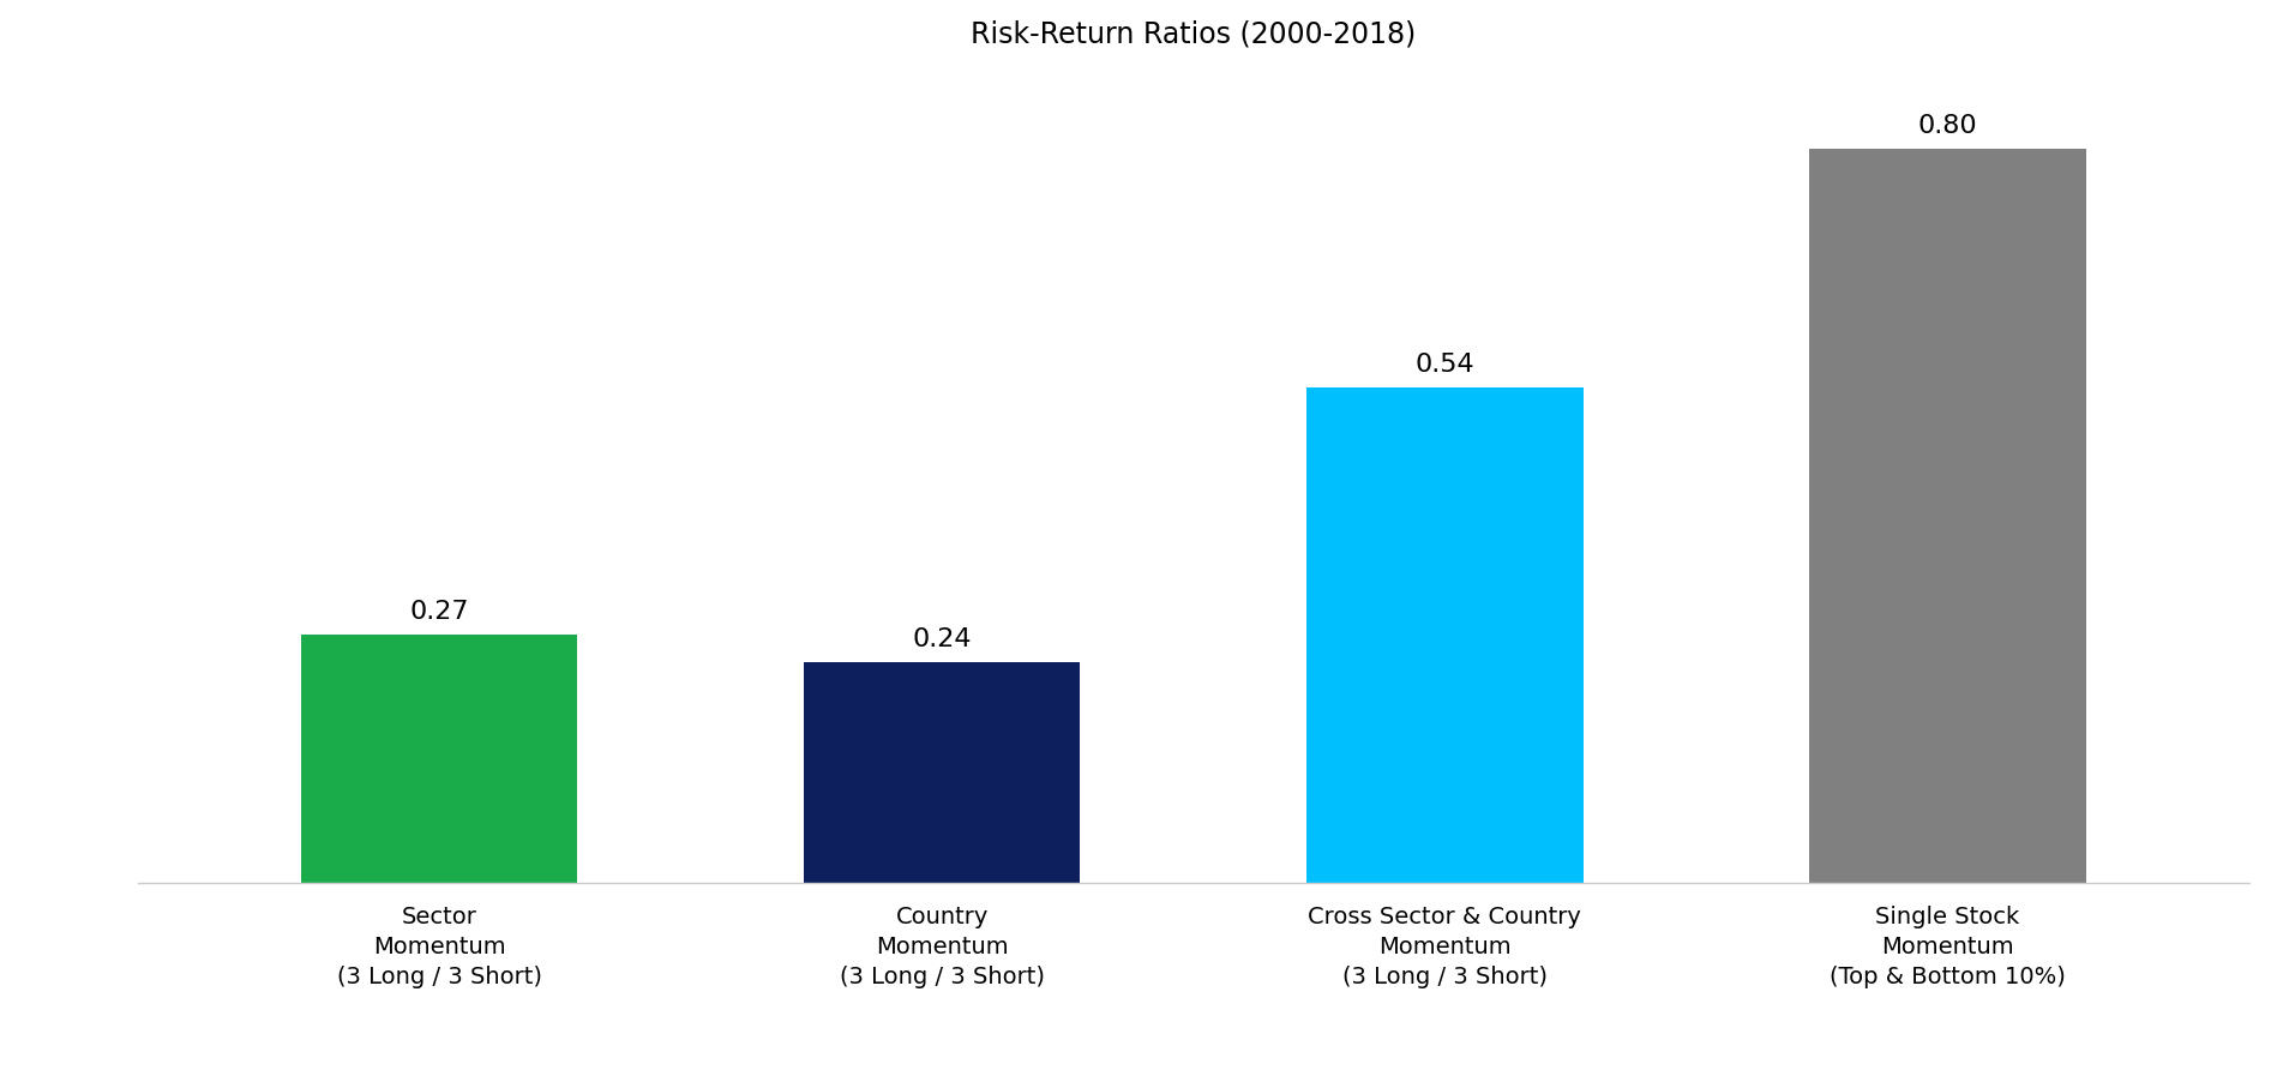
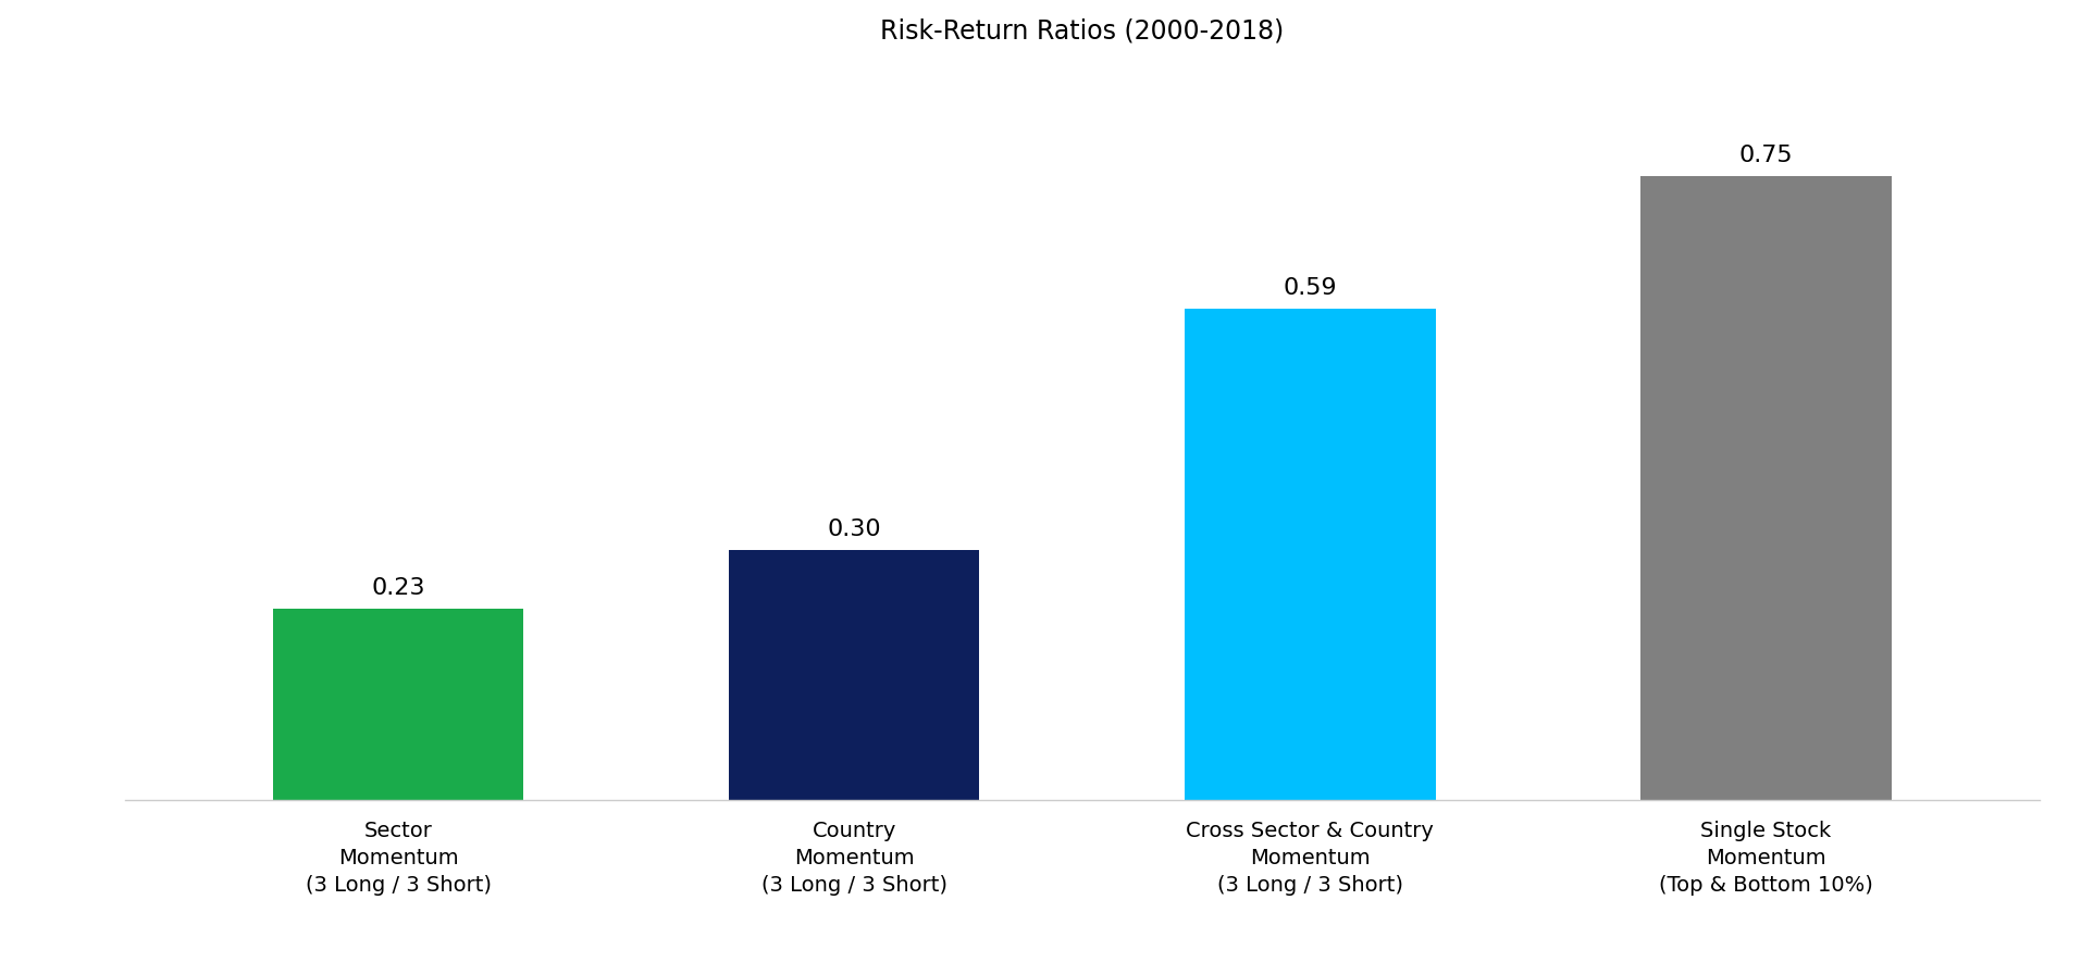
Sector Momentum (3 Long / 3 Short): 0.27 -> 0.23
Country Momentum (3 Long / 3 Short): 0.24 -> 0.30
Cross Sector & Country Momentum (3 Long / 3 Short): 0.54 -> 0.59
Single Stock Momentum (Top & Bottom 10%): 0.80 -> 0.75
